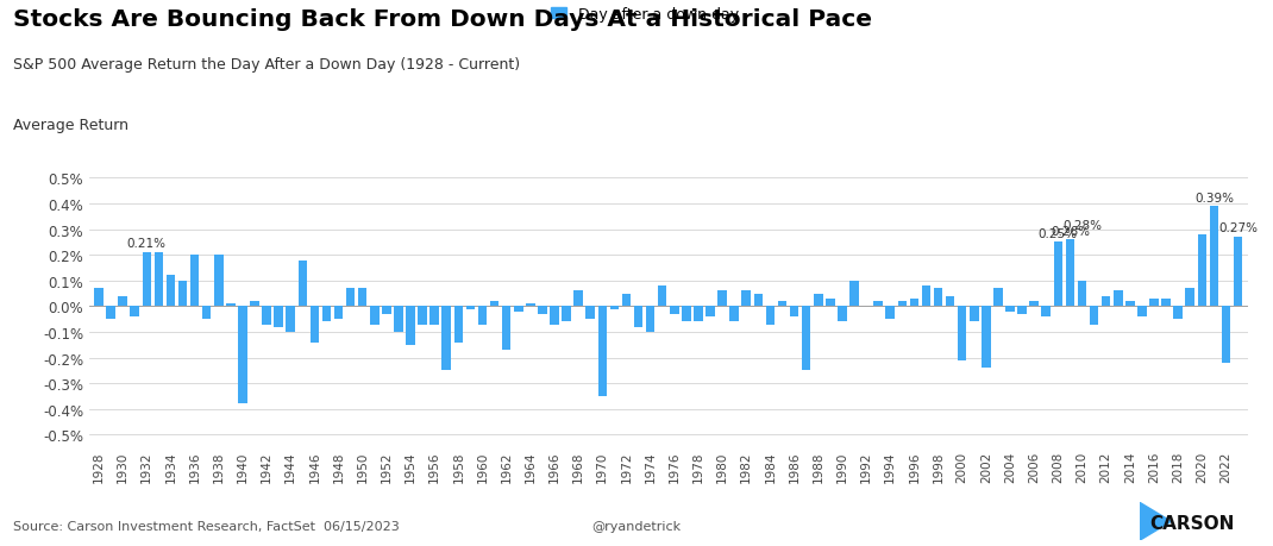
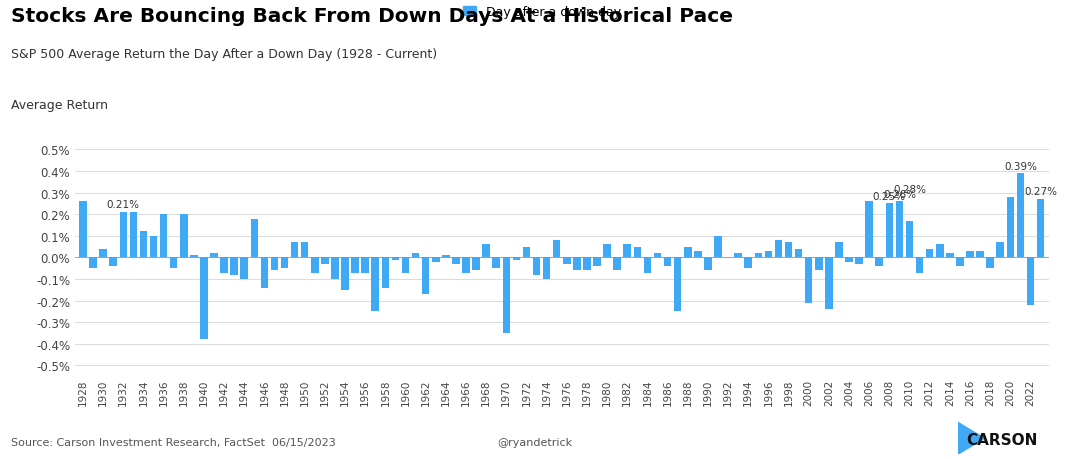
1928: 0.07% -> 0.26%
2006: 0.02% -> 0.26%
2010: 0.10% -> 0.17%
